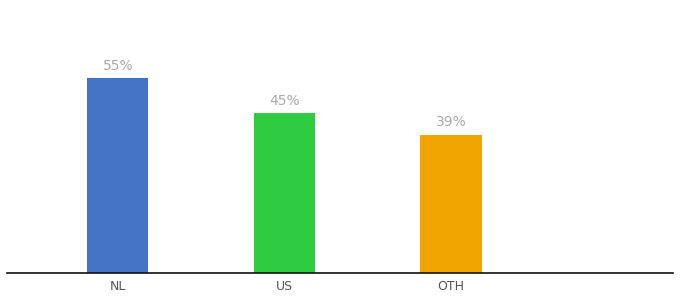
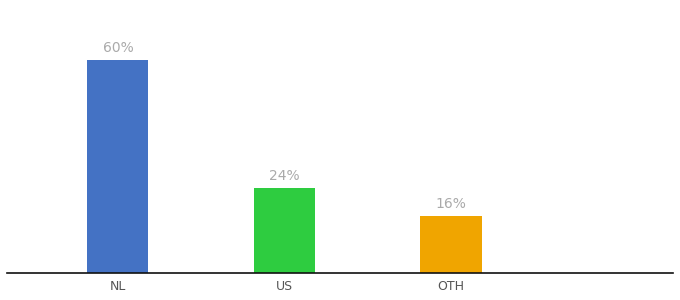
NL: 55% -> 60%
US: 45% -> 24%
OTH: 39% -> 16%
